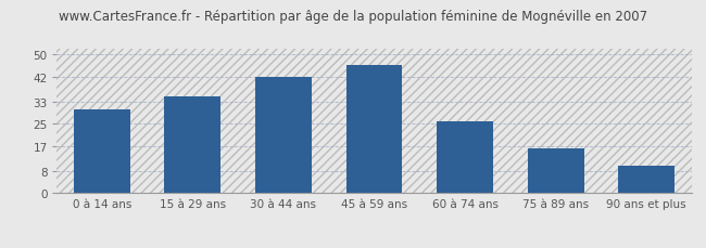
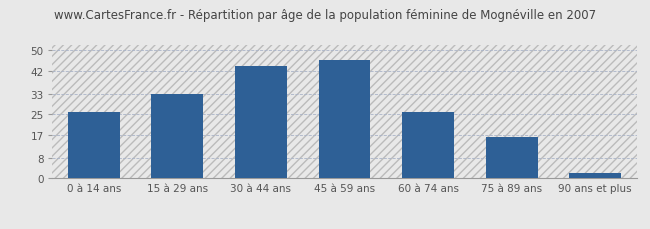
0 à 14 ans: 30 -> 26
15 à 29 ans: 35 -> 33
30 à 44 ans: 42 -> 44
90 ans et plus: 10 -> 2
